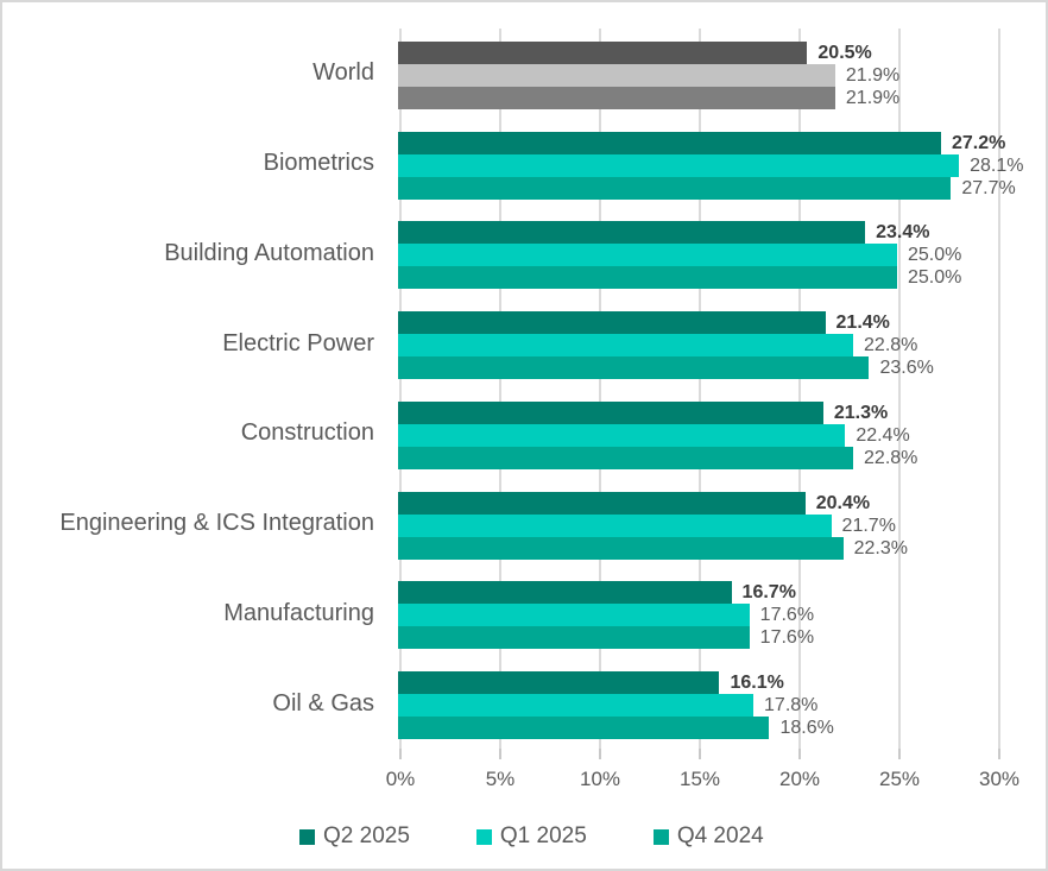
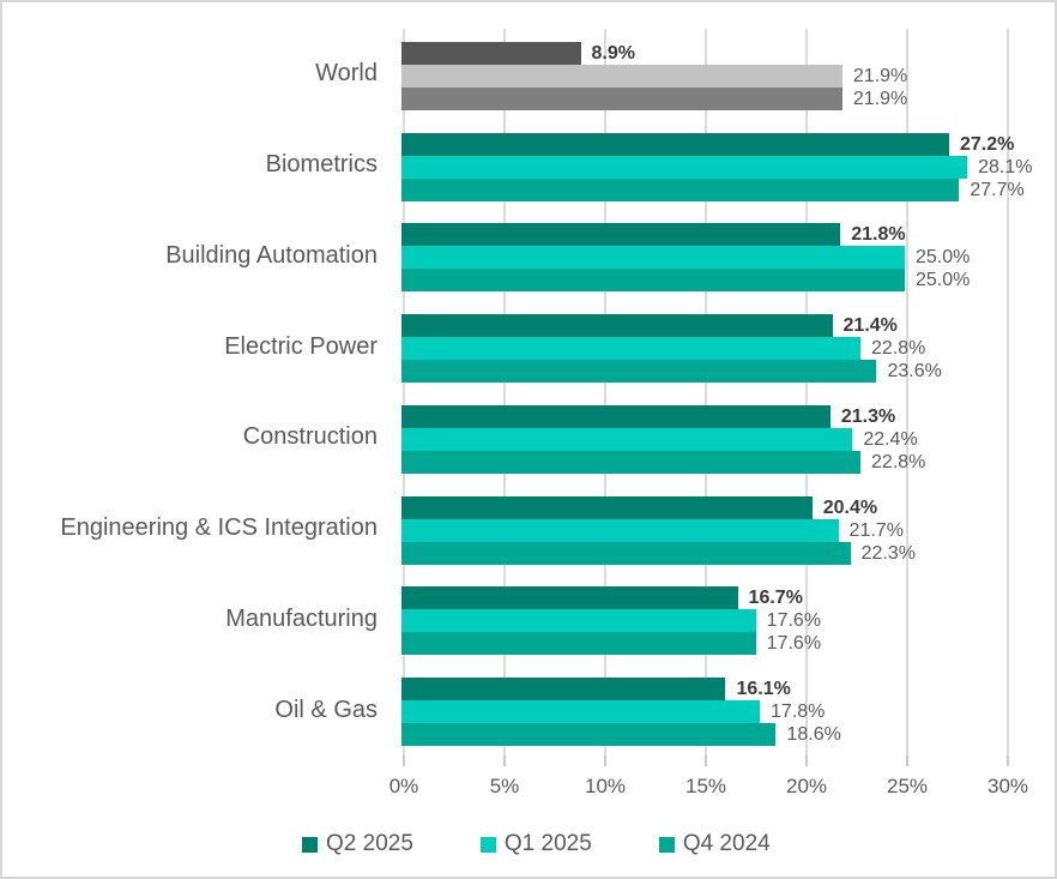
Q2 2025/World: 20.5% -> 8.9%
Q2 2025/Building Automation: 23.4% -> 21.8%
